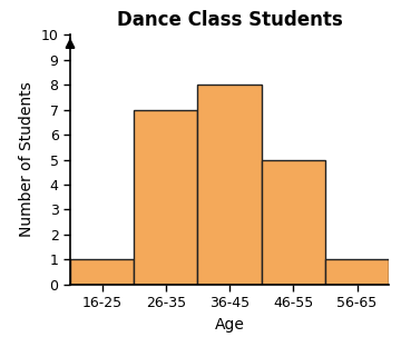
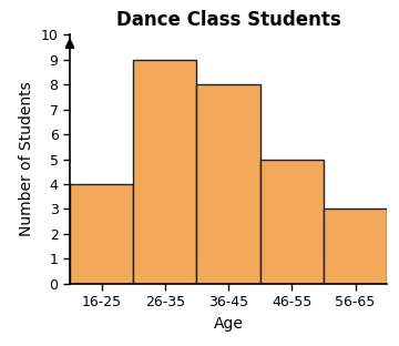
16-25: 1 -> 4
26-35: 7 -> 9
56-65: 1 -> 3
